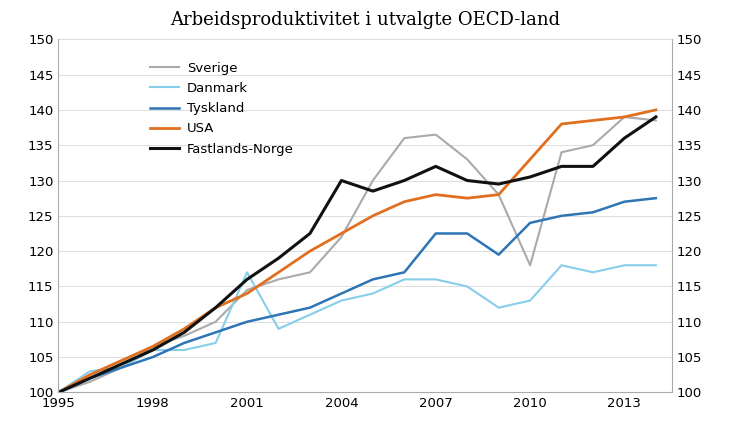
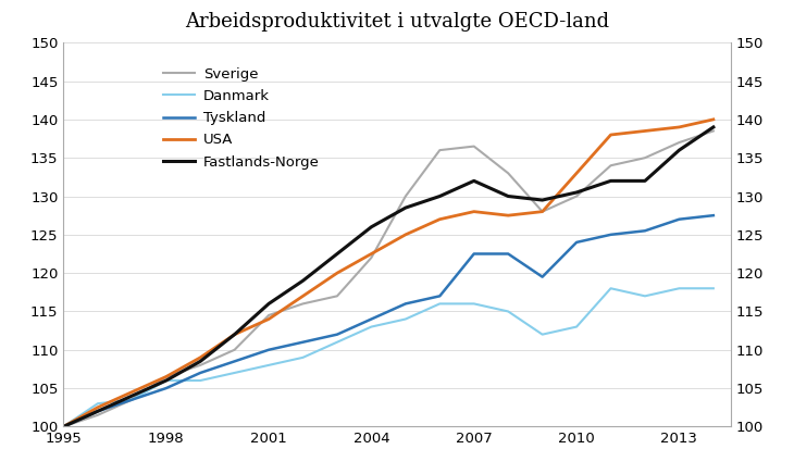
Danmark/2001: 117.0 -> 108.0
Fastlands-Norge/2004: 130.0 -> 126.0
Sverige/2010: 118.0 -> 130.0
Sverige/2013: 139.0 -> 137.0
